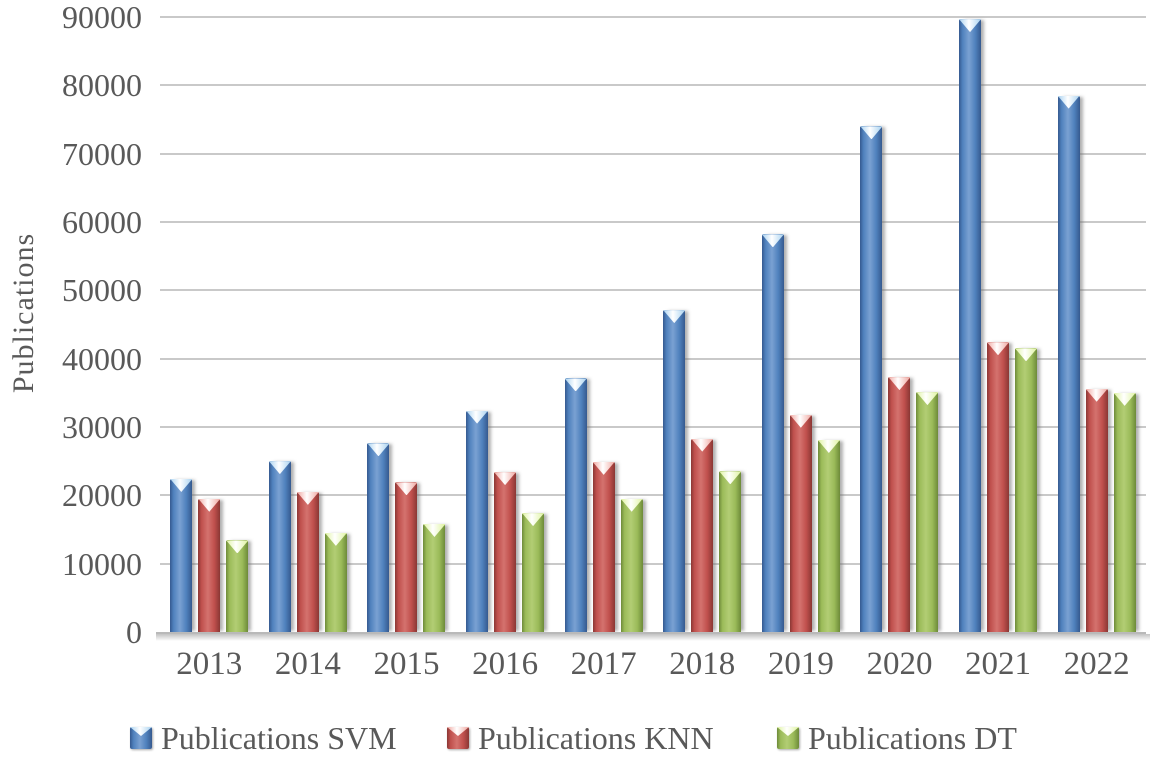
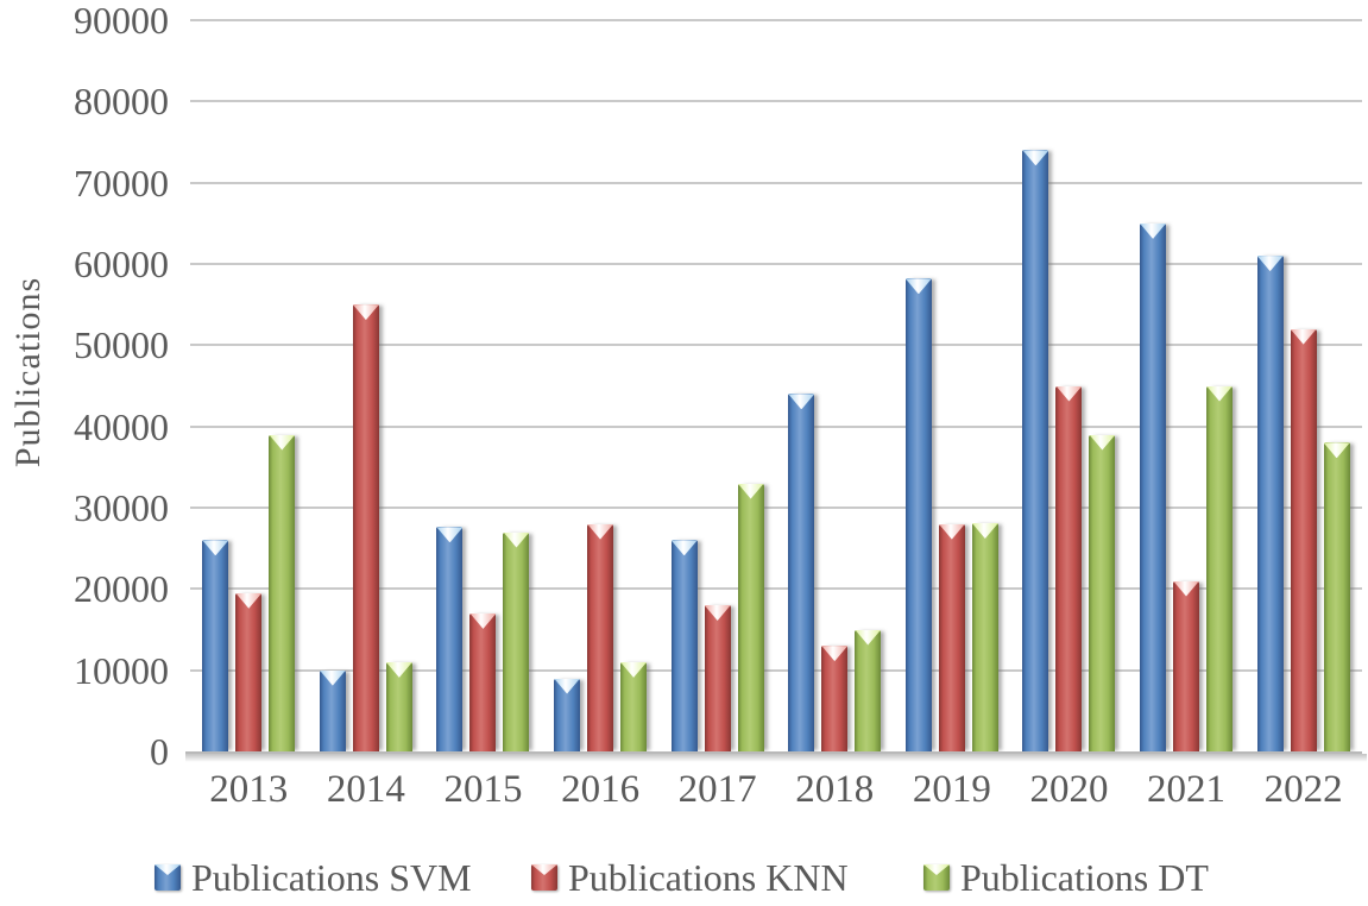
Publications SVM/2013: 22000 -> 26000
Publications DT/2013: 13000 -> 39000
Publications SVM/2014: 25000 -> 10000
Publications KNN/2014: 20000 -> 55000
Publications DT/2014: 14000 -> 11000
Publications KNN/2015: 22000 -> 17000
Publications DT/2015: 16000 -> 27000
Publications SVM/2016: 32000 -> 9000
Publications KNN/2016: 23000 -> 28000
Publications DT/2016: 17000 -> 11000
Publications SVM/2017: 37000 -> 26000
Publications KNN/2017: 25000 -> 18000
Publications DT/2017: 20000 -> 33000
Publications SVM/2018: 47000 -> 44000
Publications KNN/2018: 28000 -> 13000
Publications DT/2018: 24000 -> 15000
Publications KNN/2019: 32000 -> 28000
Publications KNN/2020: 37000 -> 45000
Publications DT/2020: 35000 -> 39000
Publications SVM/2021: 90000 -> 65000
Publications KNN/2021: 42000 -> 21000
Publications DT/2021: 42000 -> 45000
Publications SVM/2022: 78000 -> 61000
Publications KNN/2022: 36000 -> 52000
Publications DT/2022: 35000 -> 38000
